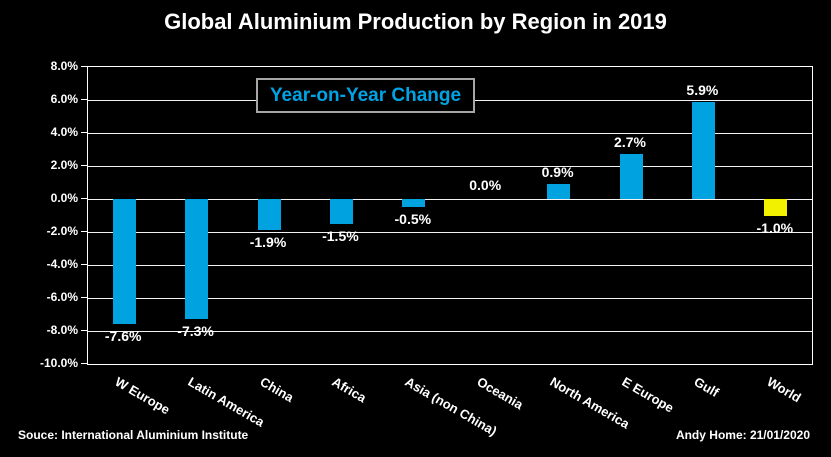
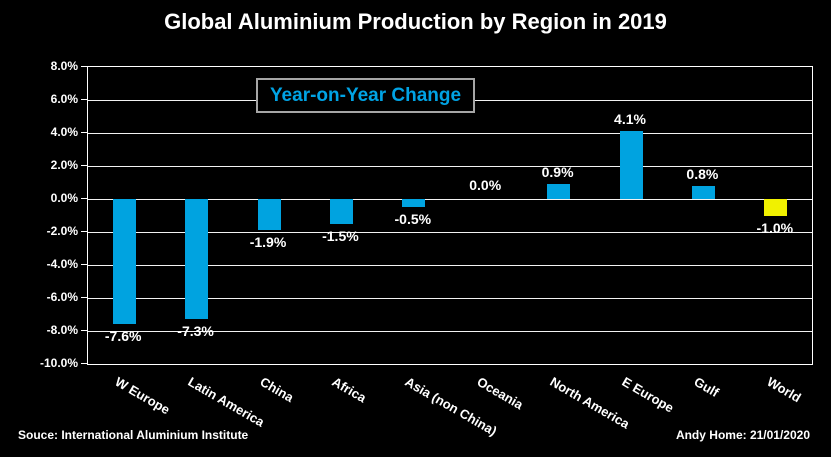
E Europe: 2.7% -> 4.1%
Gulf: 5.9% -> 0.8%
